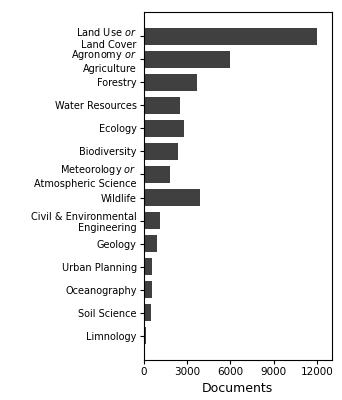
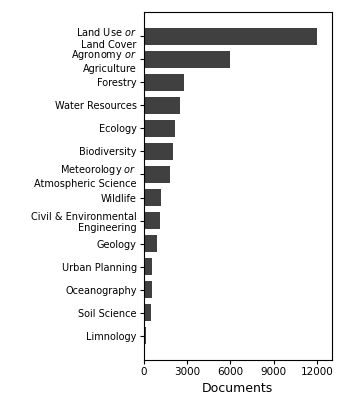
Forestry: 3700 -> 2800
Ecology: 2800 -> 2200
Biodiversity: 2400 -> 2000
Wildlife: 3900 -> 1200
